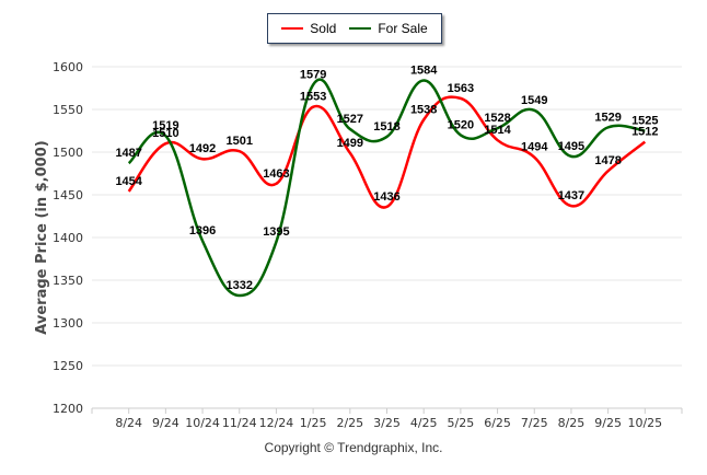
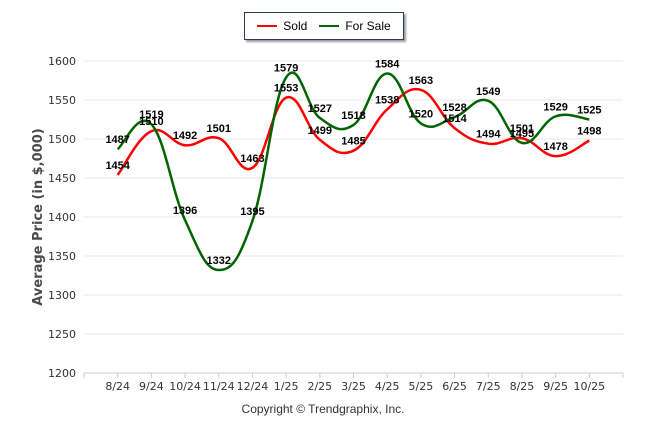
Sold/3/25: 1436 -> 1485
Sold/8/25: 1437 -> 1501
Sold/10/25: 1512 -> 1498
